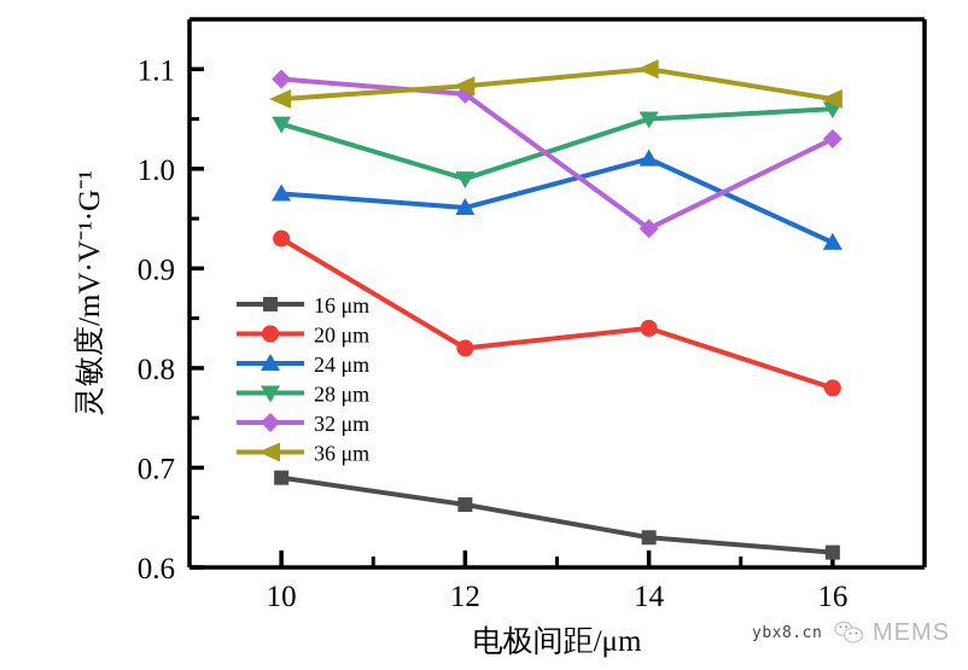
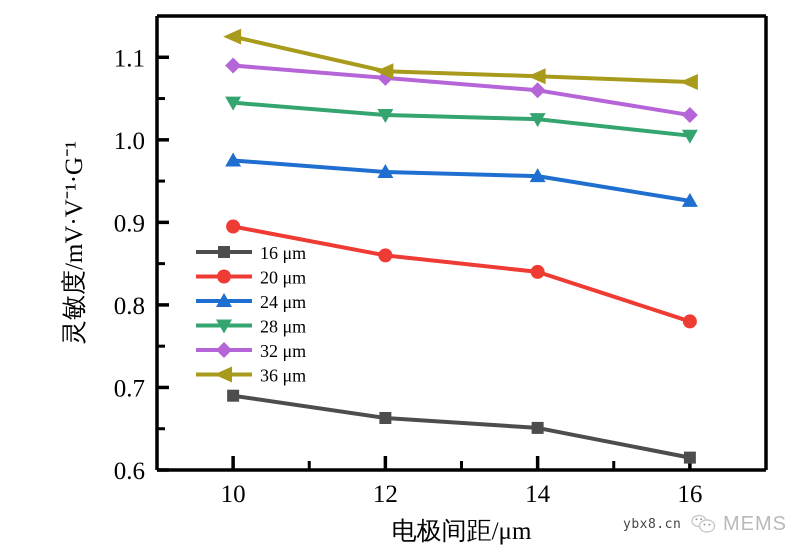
20 μm/10: 0.93 -> 0.90
36 μm/10: 1.07 -> 1.12
20 μm/12: 0.82 -> 0.86
28 μm/12: 0.99 -> 1.03
16 μm/14: 0.63 -> 0.65
24 μm/14: 1.01 -> 0.96
28 μm/14: 1.05 -> 1.02
32 μm/14: 0.94 -> 1.06
36 μm/14: 1.10 -> 1.08
28 μm/16: 1.06 -> 1.00
